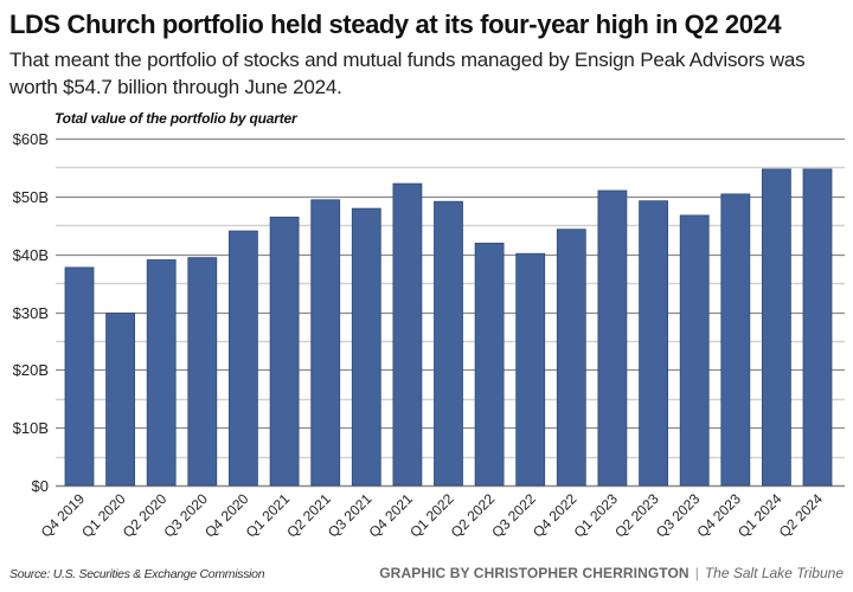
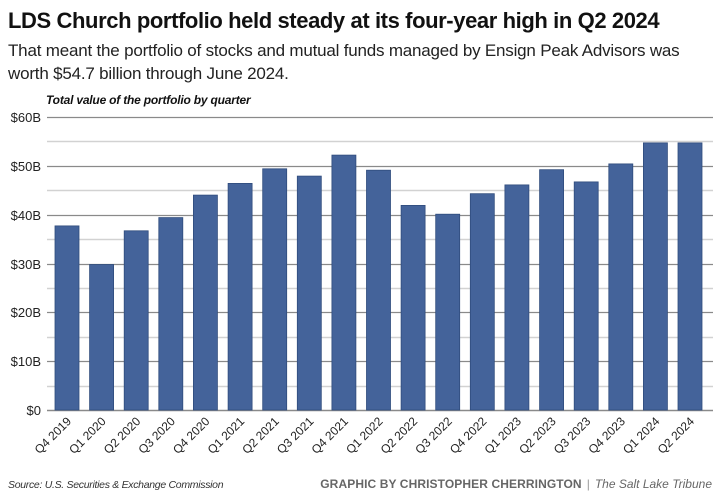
Q2 2020: $39B -> $37B
Q1 2023: $51B -> $46B
